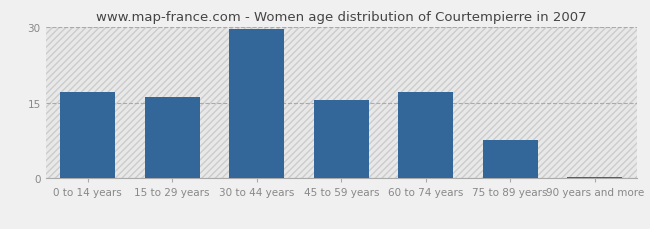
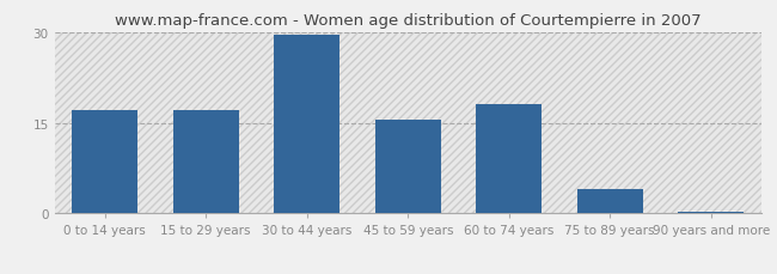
15 to 29 years: 16.0 -> 17.0
60 to 74 years: 17.0 -> 18.0
75 to 89 years: 7.5 -> 4.0
